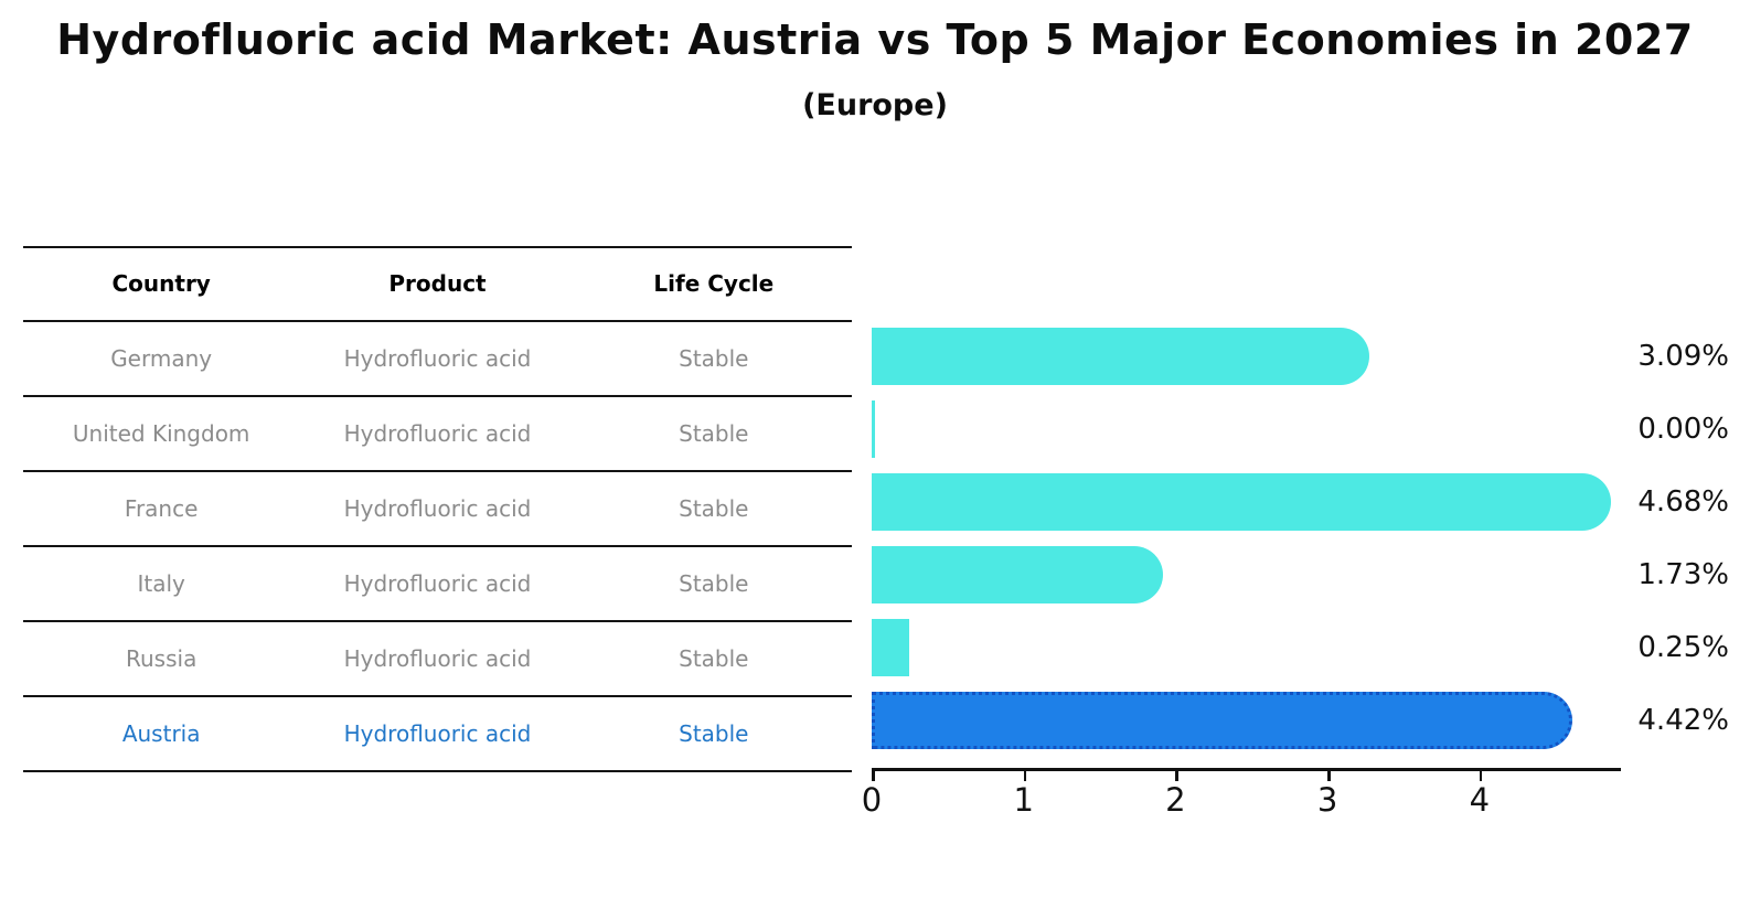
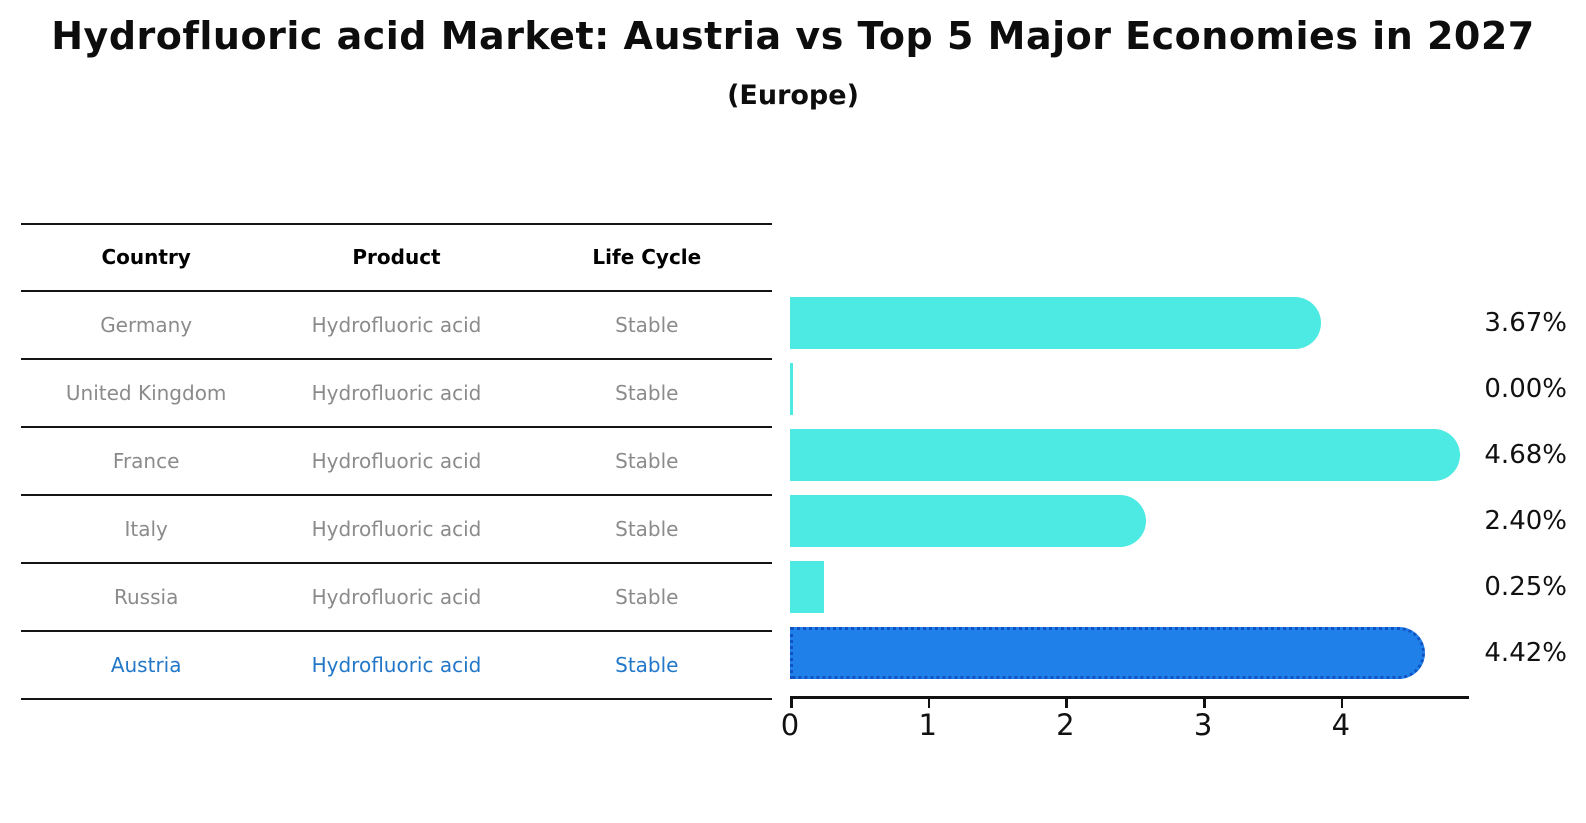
Germany: 3.09% -> 3.67%
Italy: 1.73% -> 2.40%
